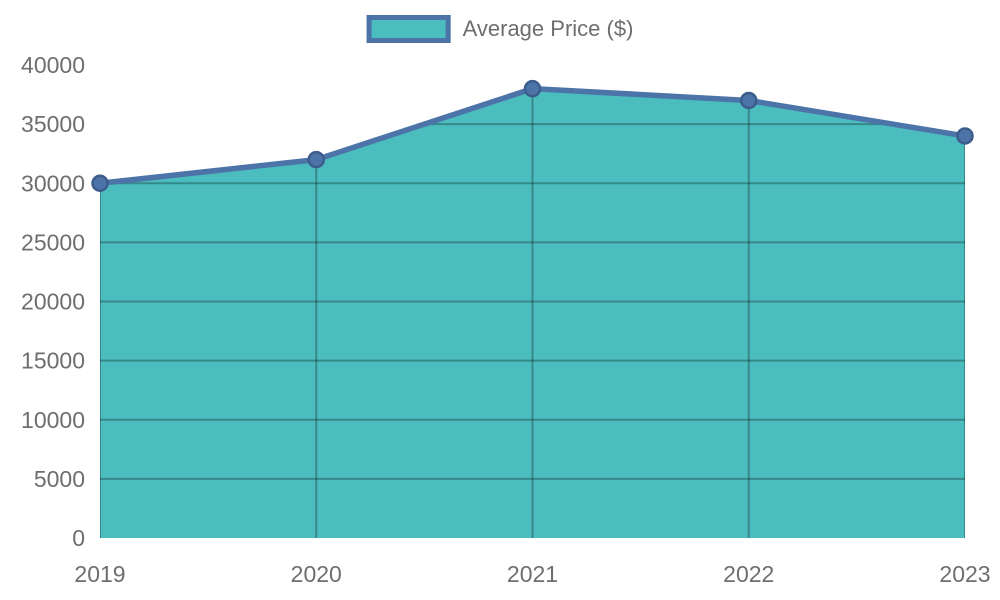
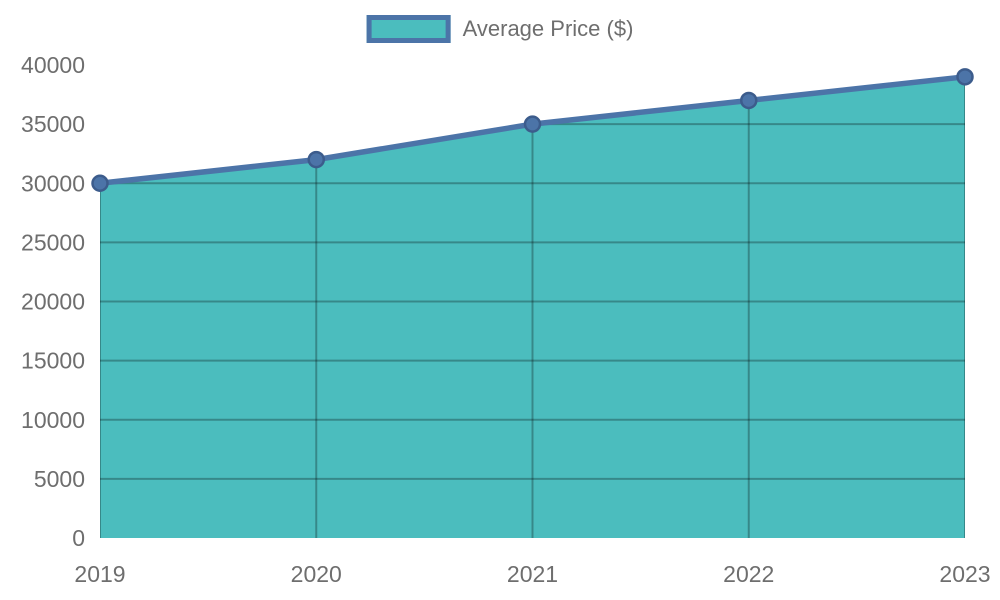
2021: 38000 -> 35000
2023: 34000 -> 39000
